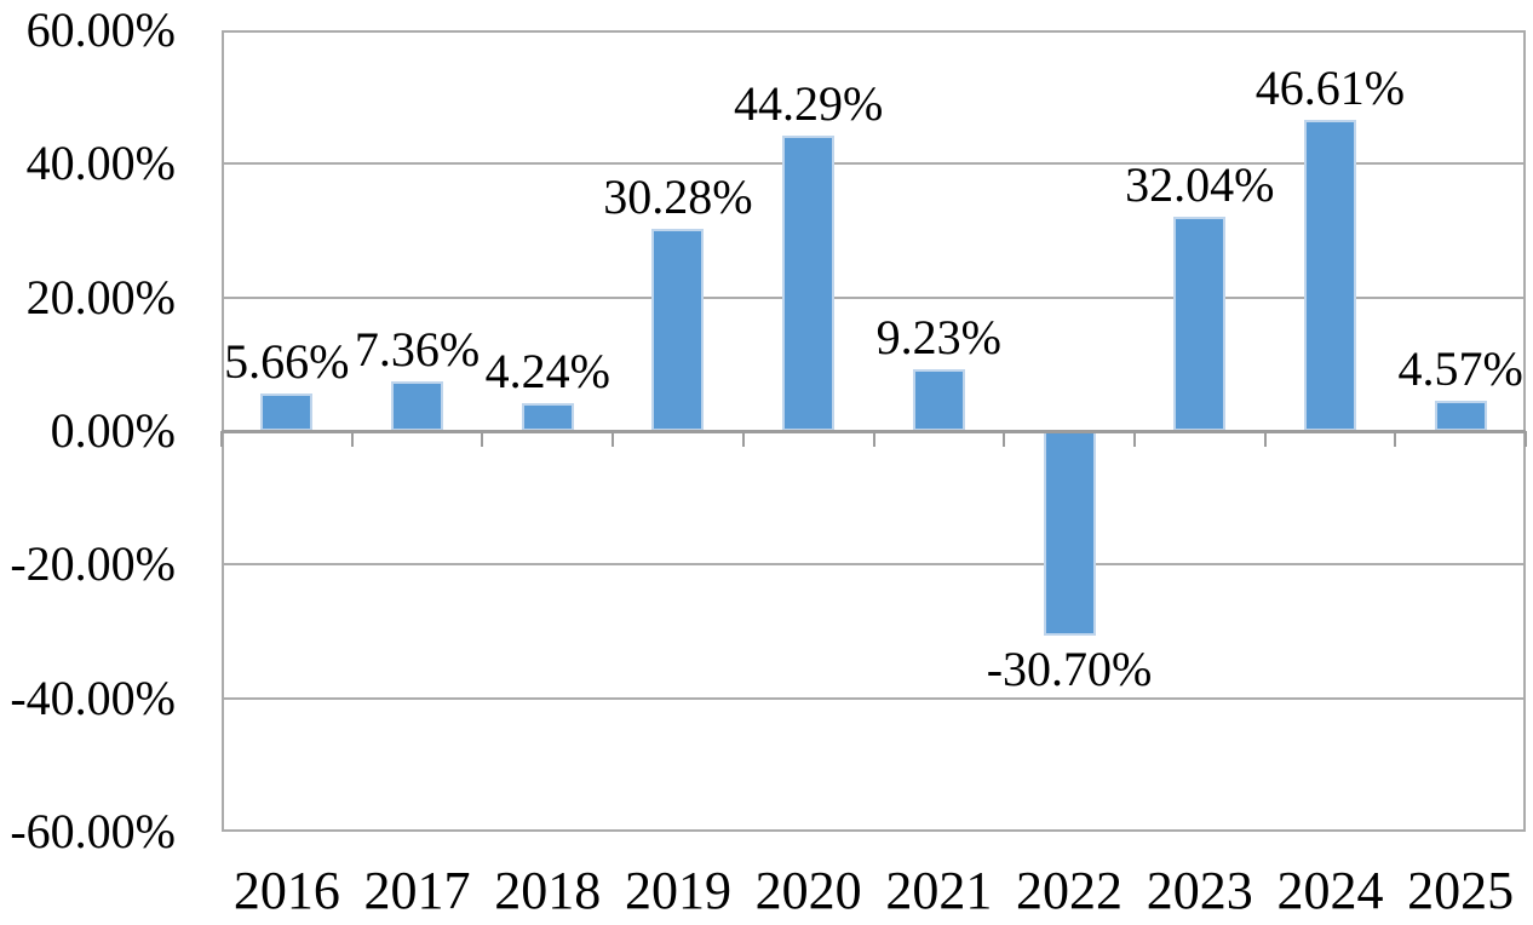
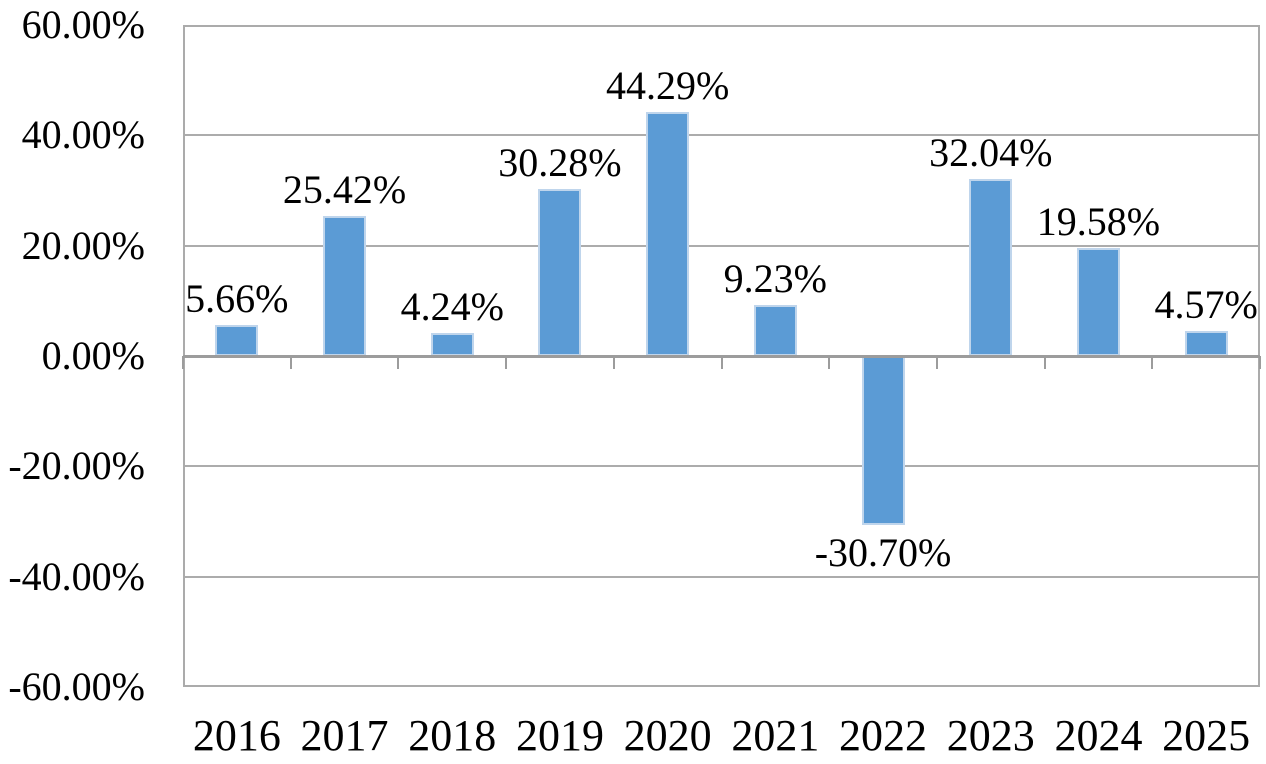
2017: 7.36% -> 25.42%
2024: 46.61% -> 19.58%
